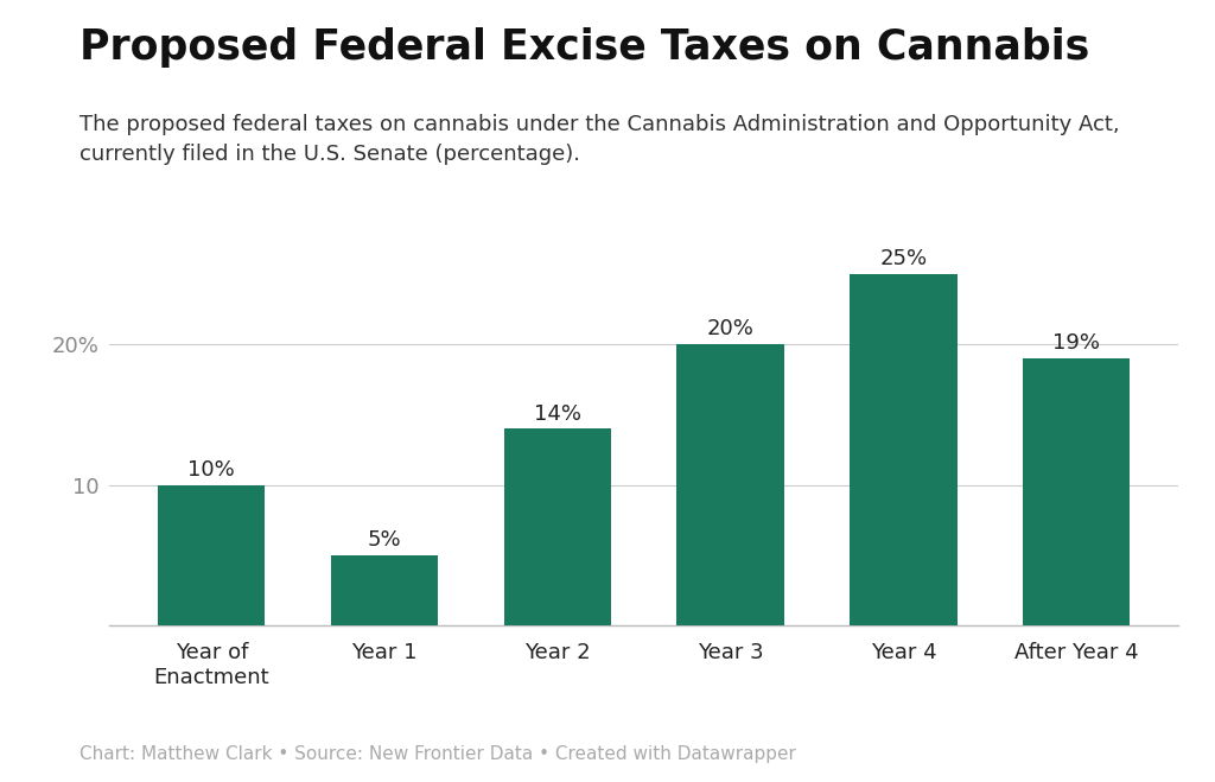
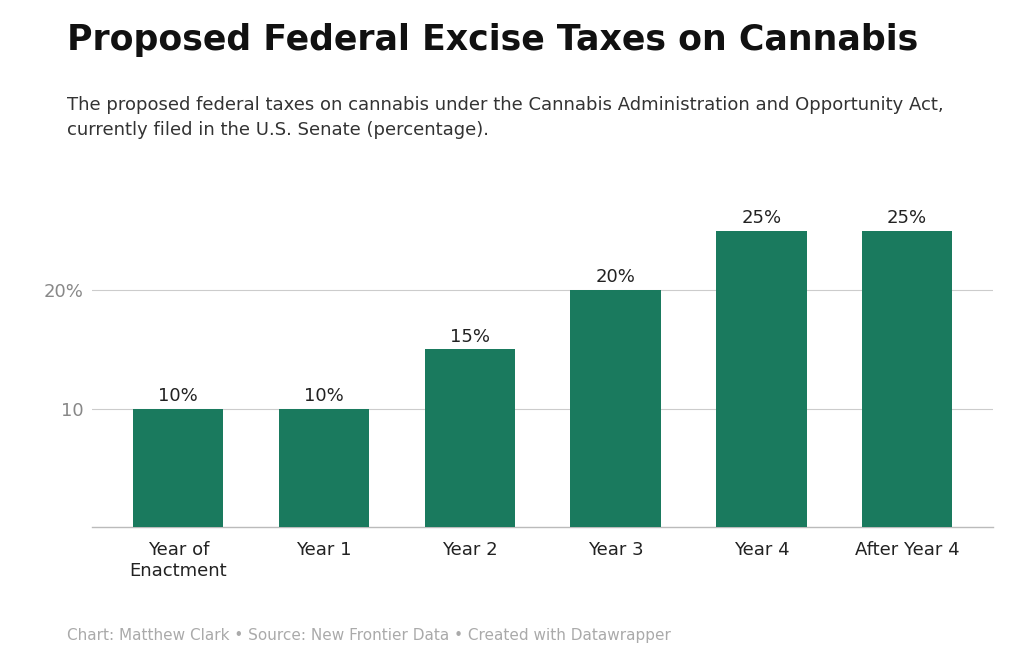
Year 1: 5% -> 10%
Year 2: 14% -> 15%
After Year 4: 19% -> 25%
